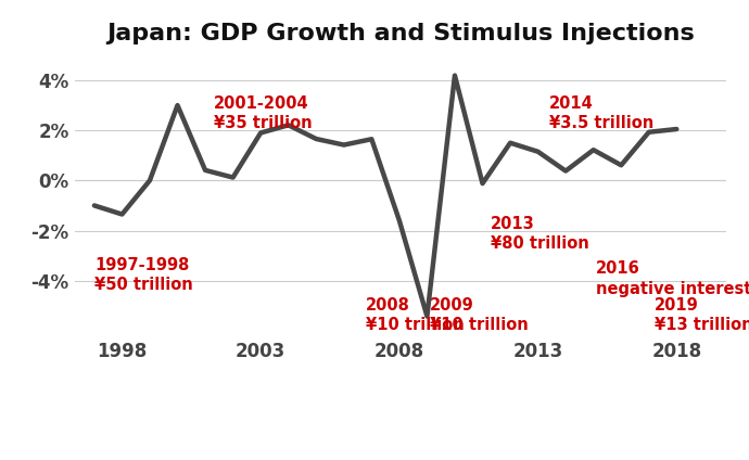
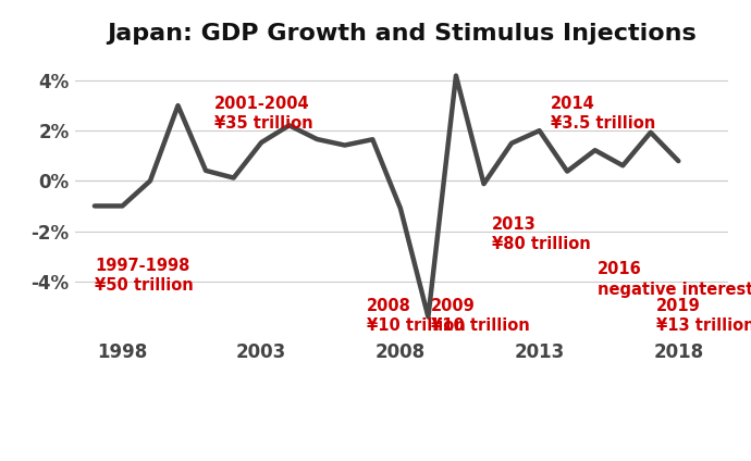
1998: -1.35% -> -1.00%
2003: 1.90% -> 1.53%
2008: -1.60% -> -1.09%
2013: 1.15% -> 2.00%
2018: 2.05% -> 0.79%
